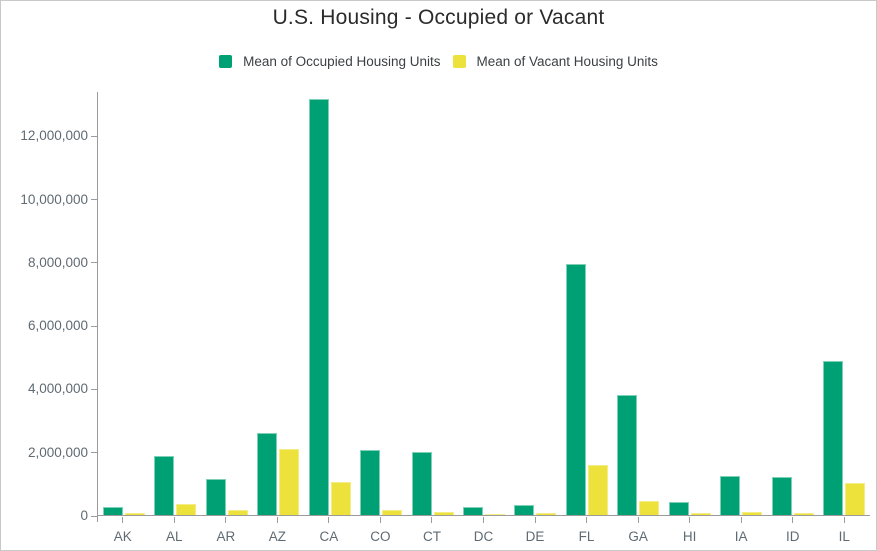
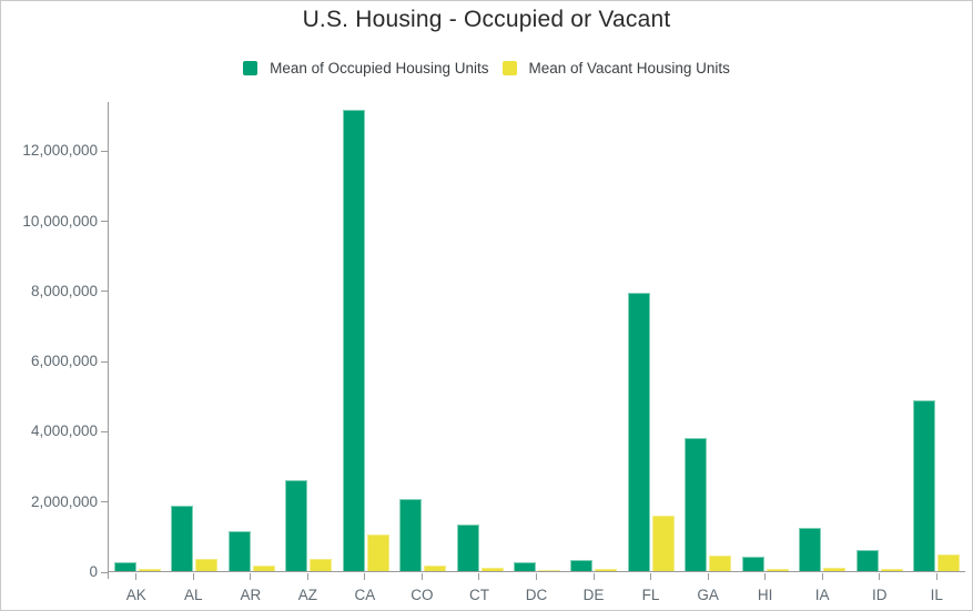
Mean of Vacant Housing Units/AZ: 2100000 -> 400000
Mean of Occupied Housing Units/CT: 2000000 -> 1300000
Mean of Occupied Housing Units/ID: 1200000 -> 600000
Mean of Vacant Housing Units/IL: 1000000 -> 500000
